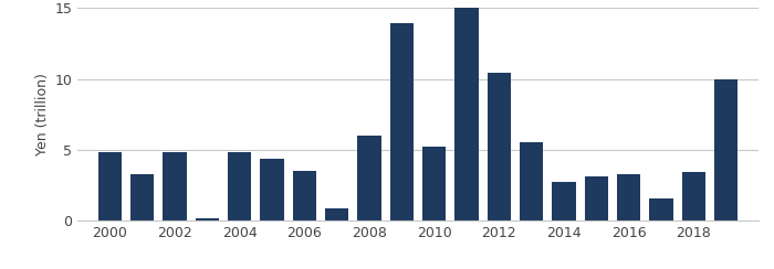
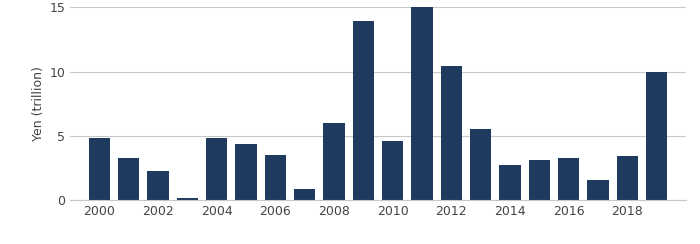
2002: 4.8 -> 2.3
2010: 5.2 -> 4.6
